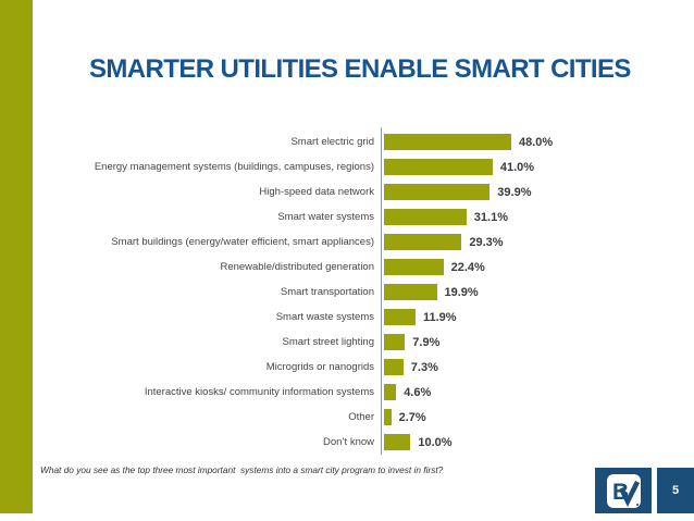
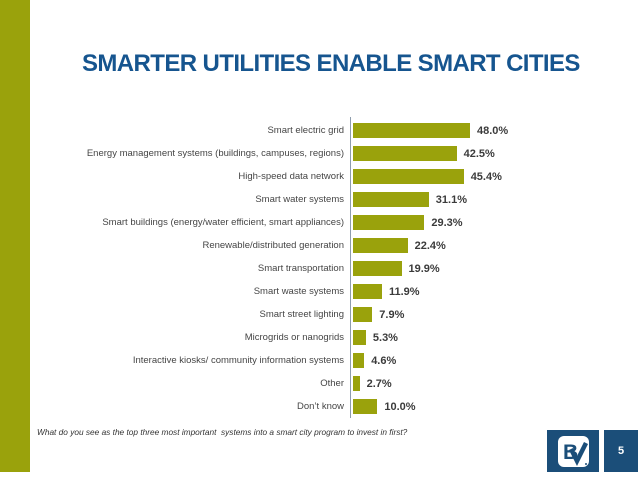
Energy management systems (buildings, campuses, regions): 41.0% -> 42.5%
High-speed data network: 39.9% -> 45.4%
Microgrids or nanogrids: 7.3% -> 5.3%
